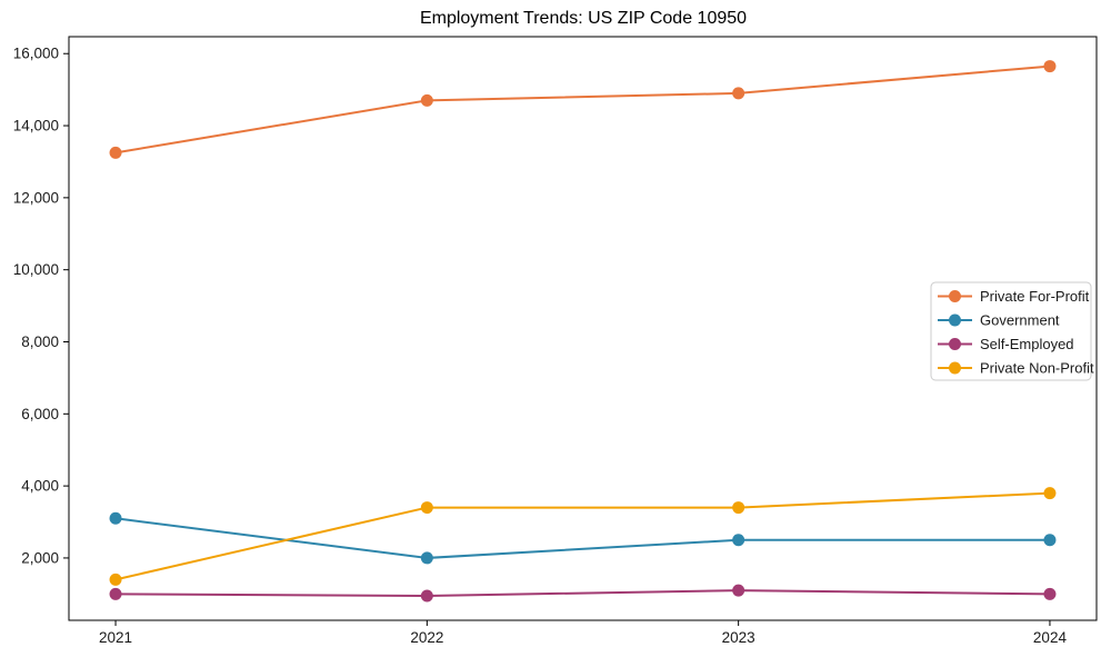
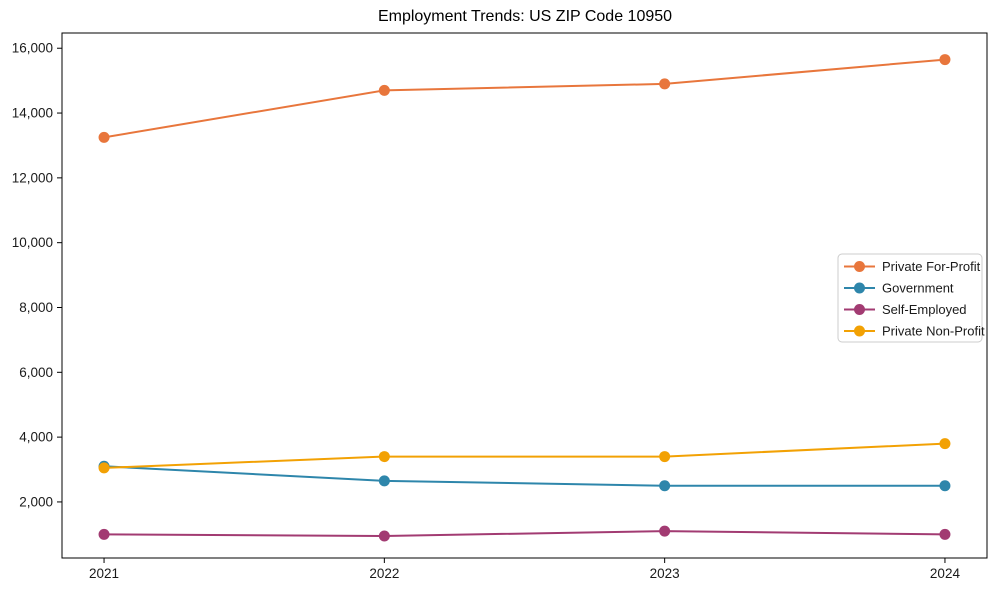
Private Non-Profit/2021: 1400 -> 3000
Government/2022: 2000 -> 2600
